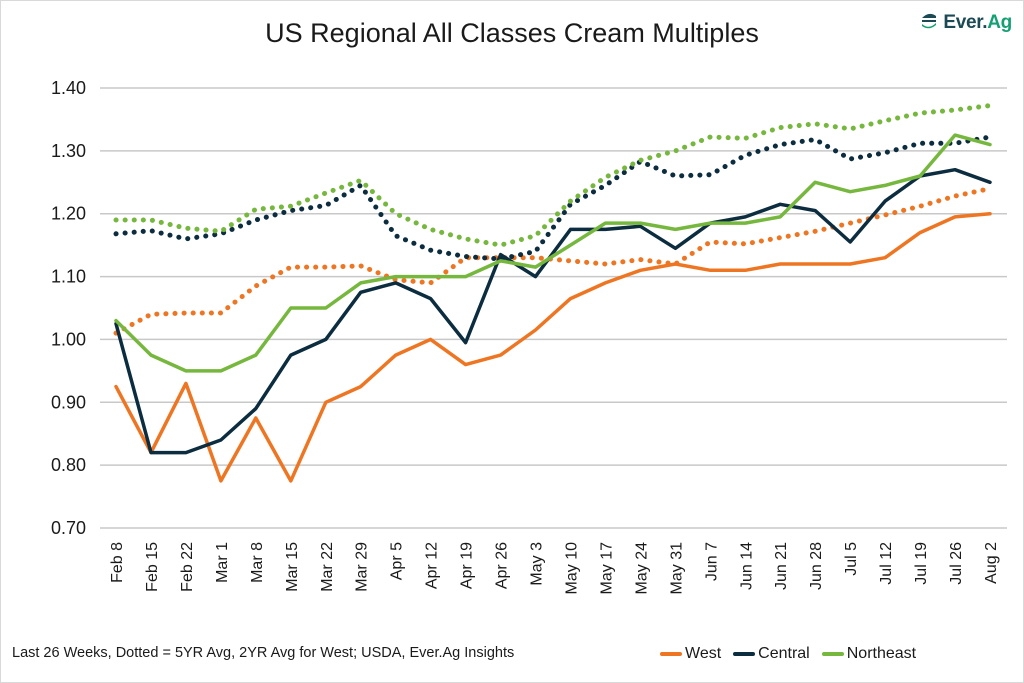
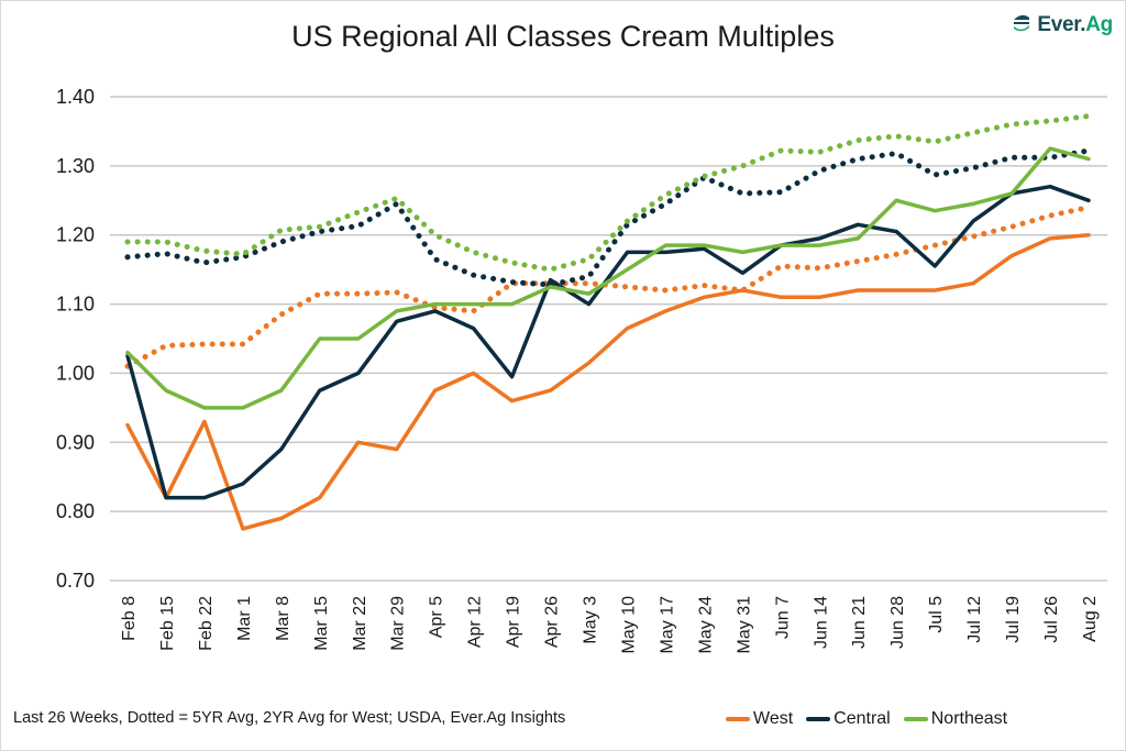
West/Mar 8: 0.88 -> 0.79
West/Mar 15: 0.78 -> 0.82
West/Mar 29: 0.93 -> 0.89
